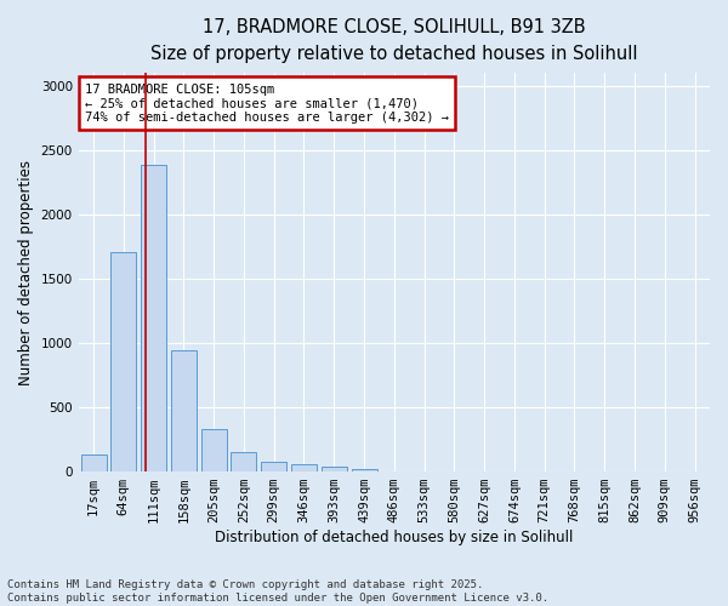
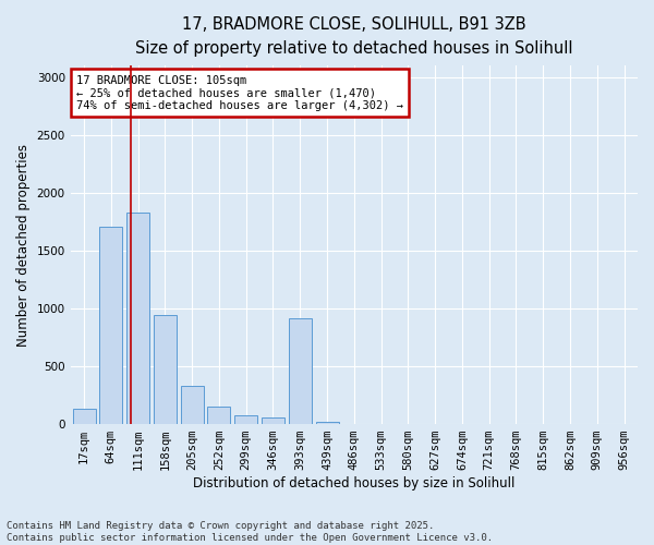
111sqm: 2390 -> 1830
393sqm: 40 -> 920
